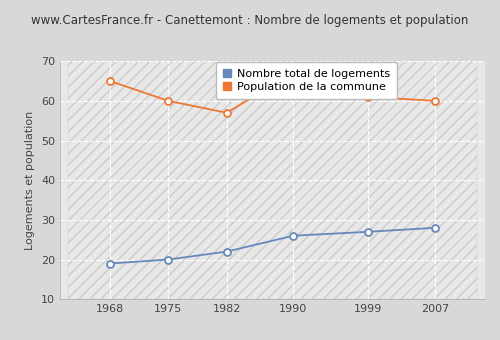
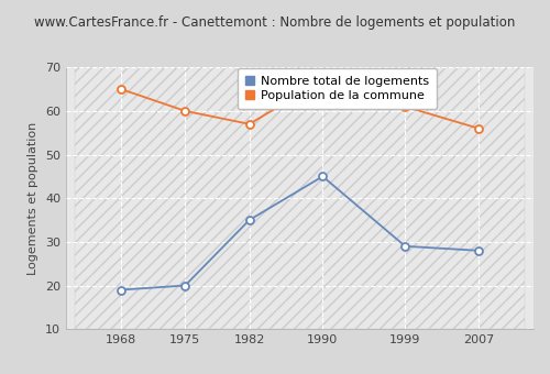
Nombre total de logements/1982: 22 -> 35
Nombre total de logements/1990: 26 -> 45
Nombre total de logements/1999: 27 -> 29
Population de la commune/2007: 60 -> 56
